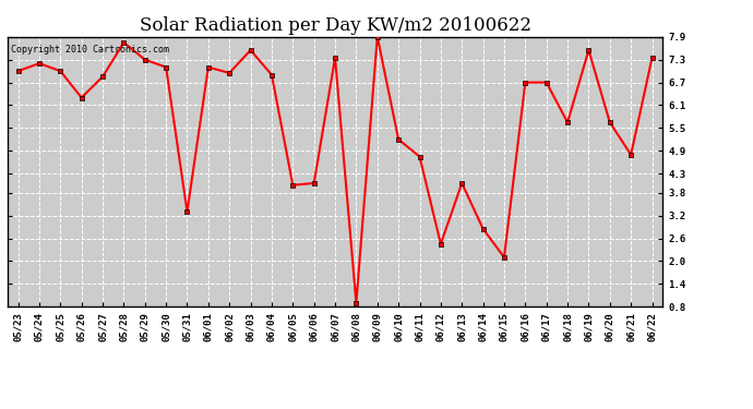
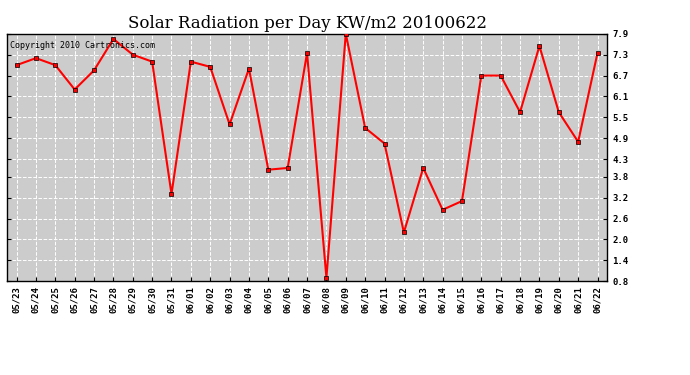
06/03: 7.55 -> 5.30
06/12: 2.45 -> 2.20
06/15: 2.10 -> 3.10
